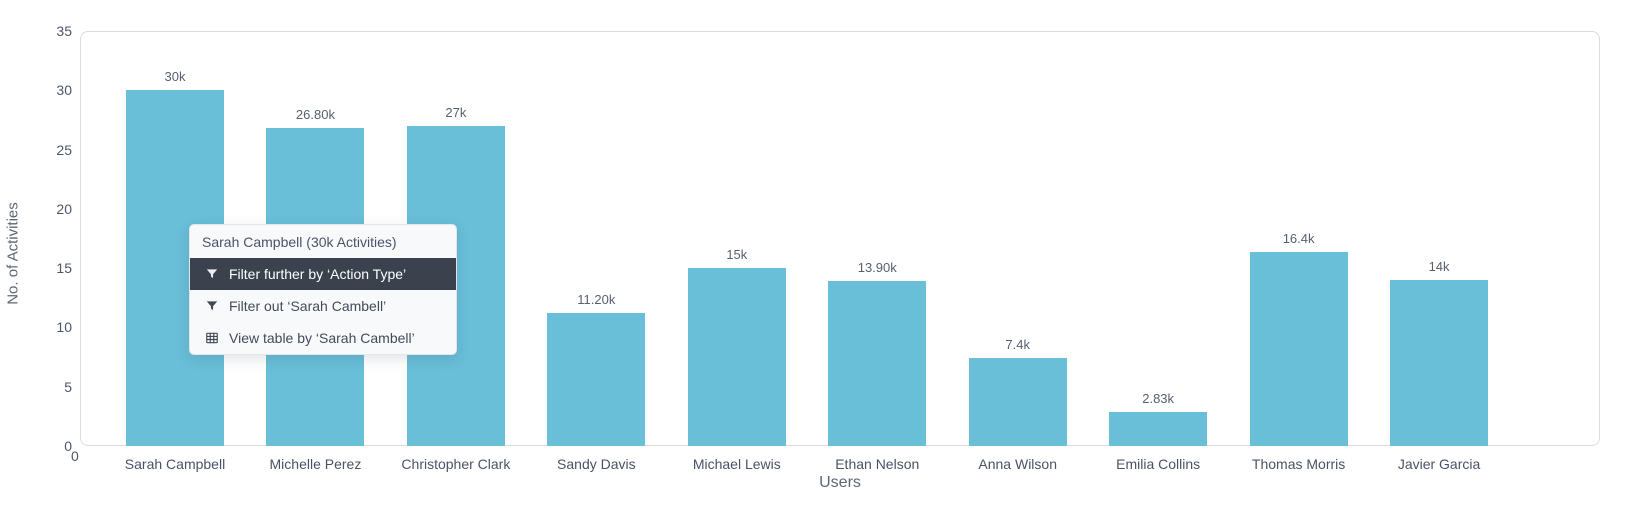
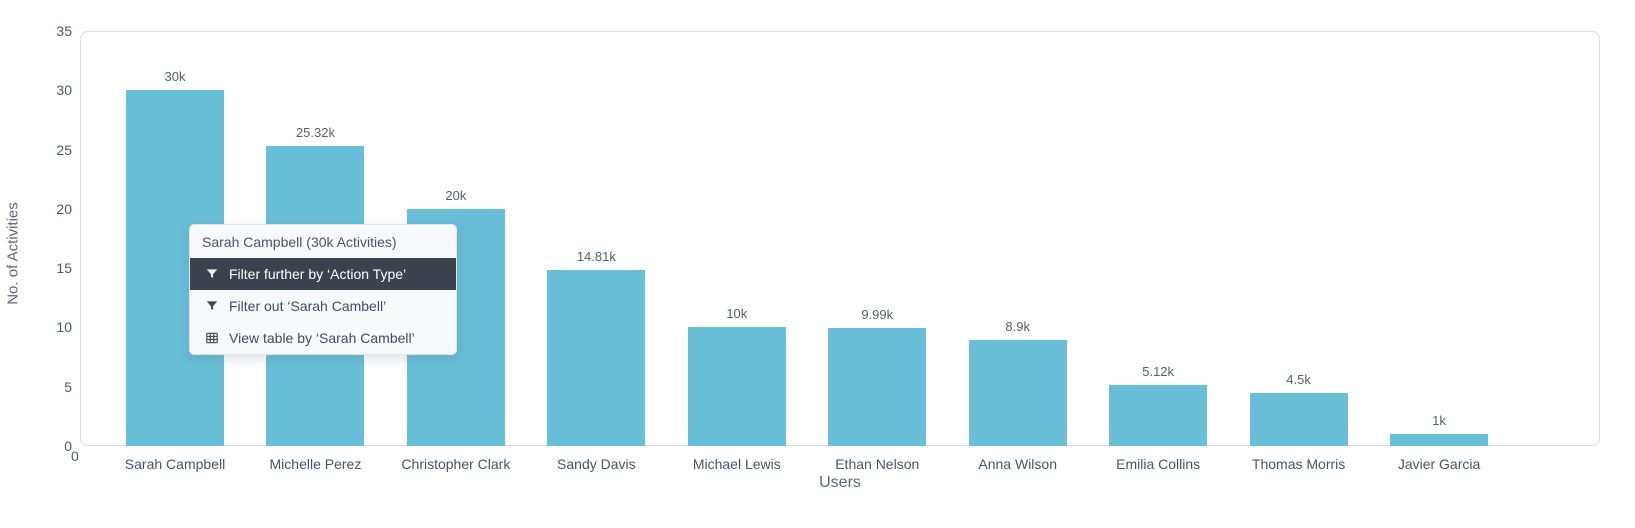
Michelle Perez: 26.80k -> 25.32k
Christopher Clark: 27k -> 20k
Sandy Davis: 11.20k -> 14.81k
Michael Lewis: 15k -> 10k
Ethan Nelson: 13.90k -> 9.99k
Anna Wilson: 7.4k -> 8.9k
Emilia Collins: 2.83k -> 5.12k
Thomas Morris: 16.4k -> 4.5k
Javier Garcia: 14k -> 1k
